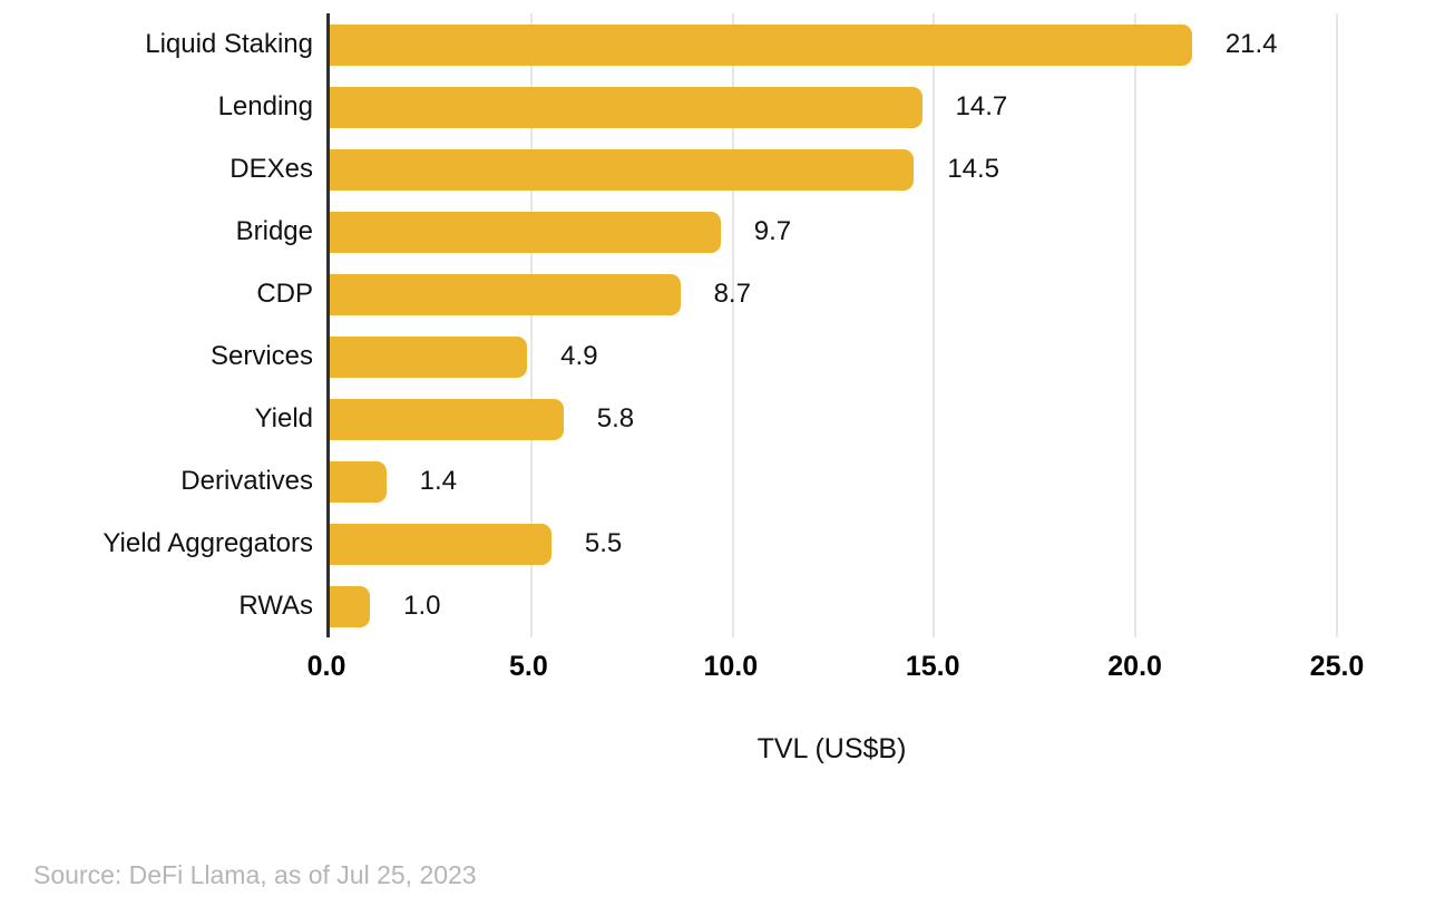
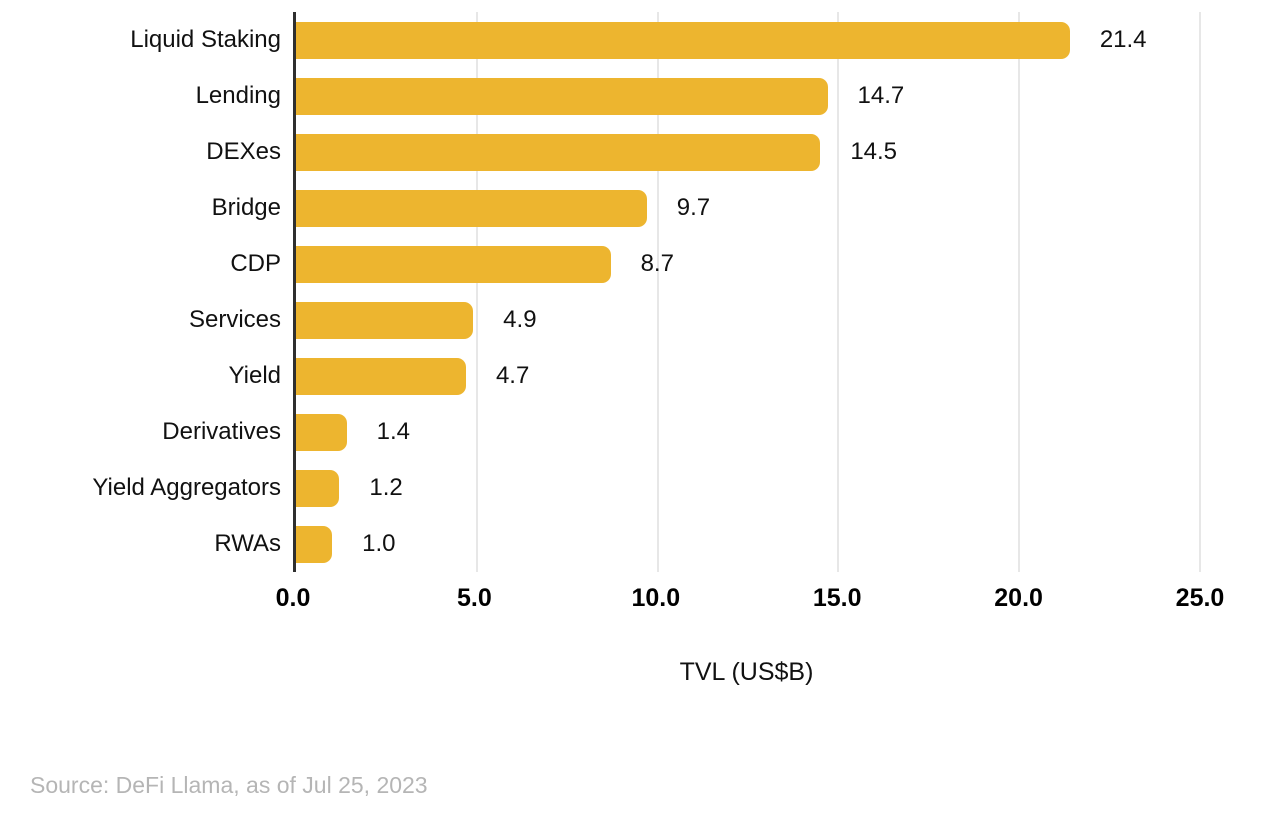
Yield: 5.8 -> 4.7
Yield Aggregators: 5.5 -> 1.2
